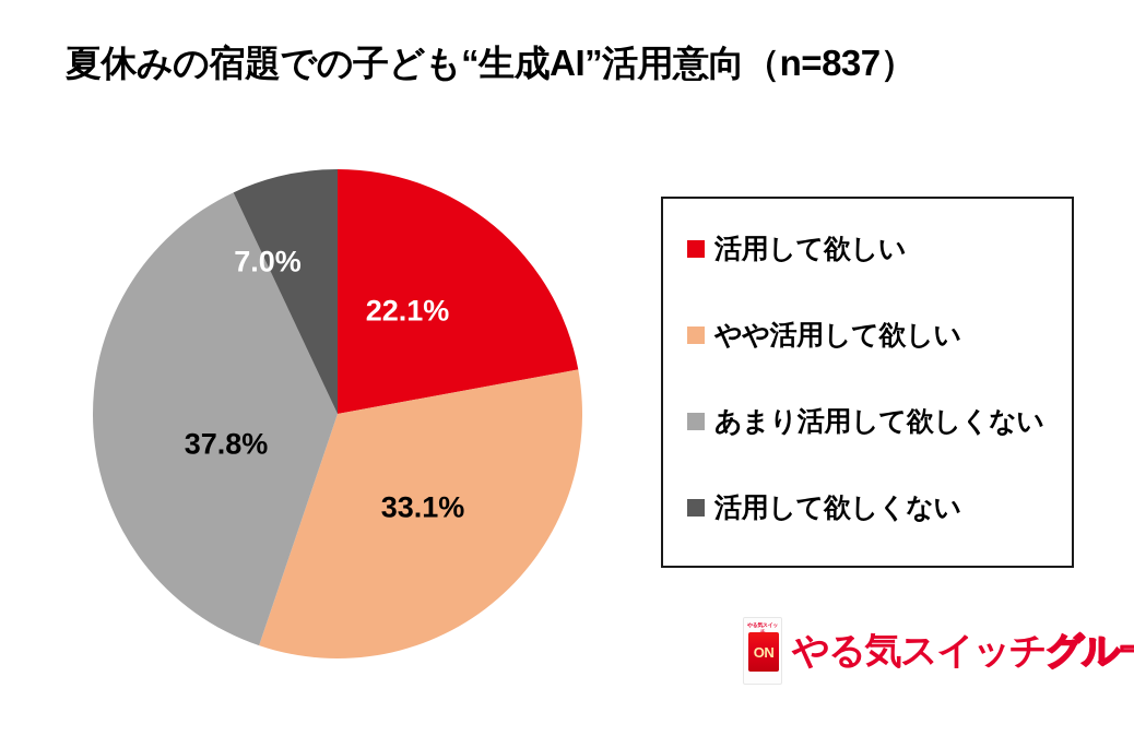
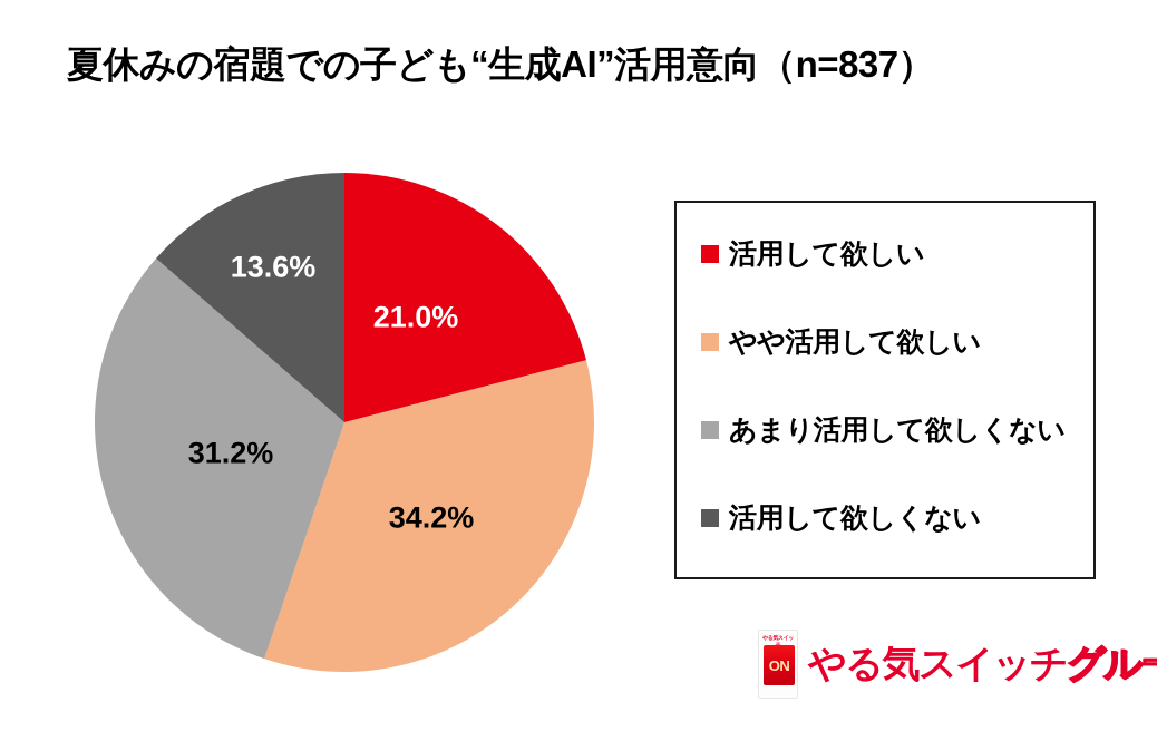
活用して欲しい: 22.1% -> 21.0%
やや活用して欲しい: 33.1% -> 34.2%
あまり活用して欲しくない: 37.8% -> 31.2%
活用して欲しくない: 7.0% -> 13.6%
